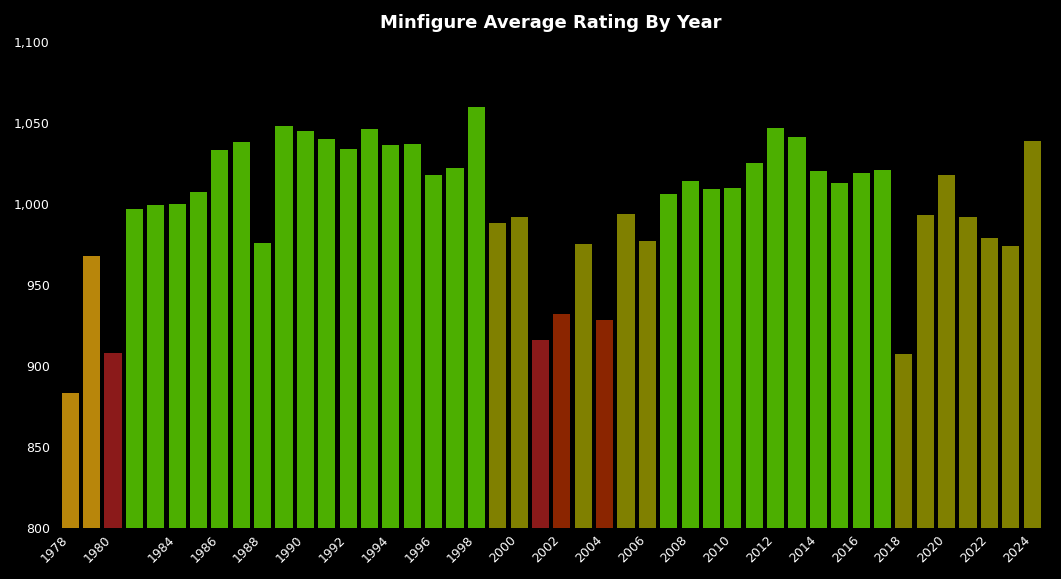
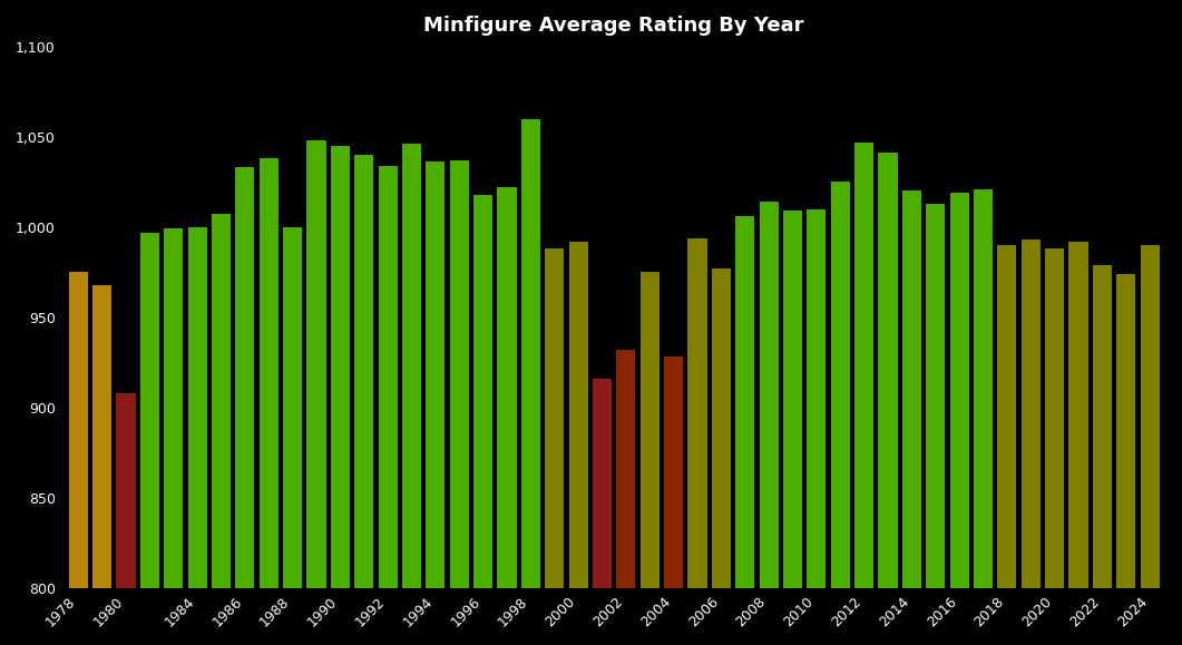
1978: 883 -> 975
1988: 976 -> 1,000
2018: 907 -> 990
2020: 1,018 -> 988
2024: 1,039 -> 990
